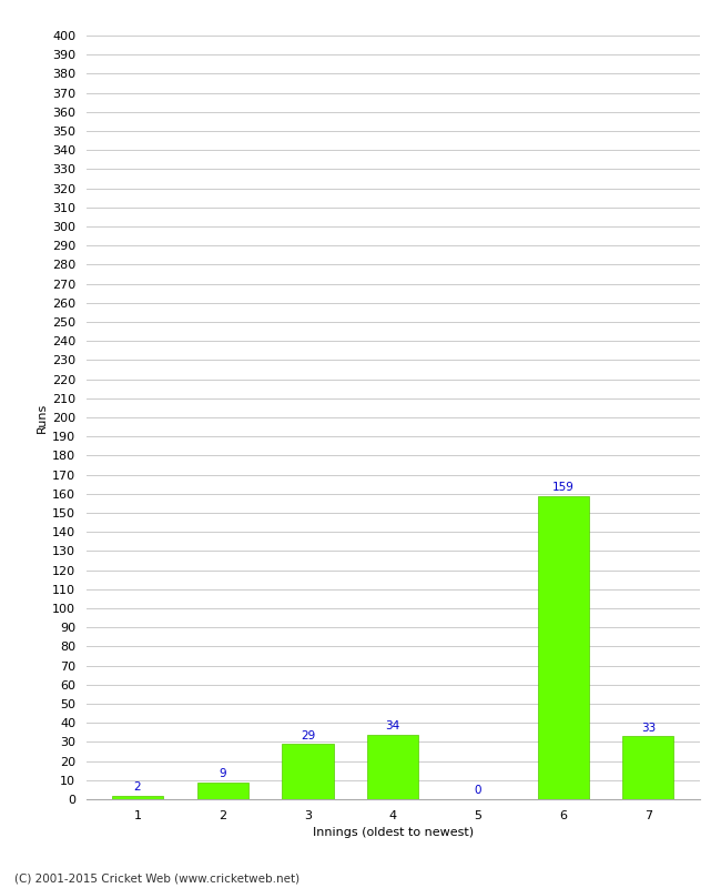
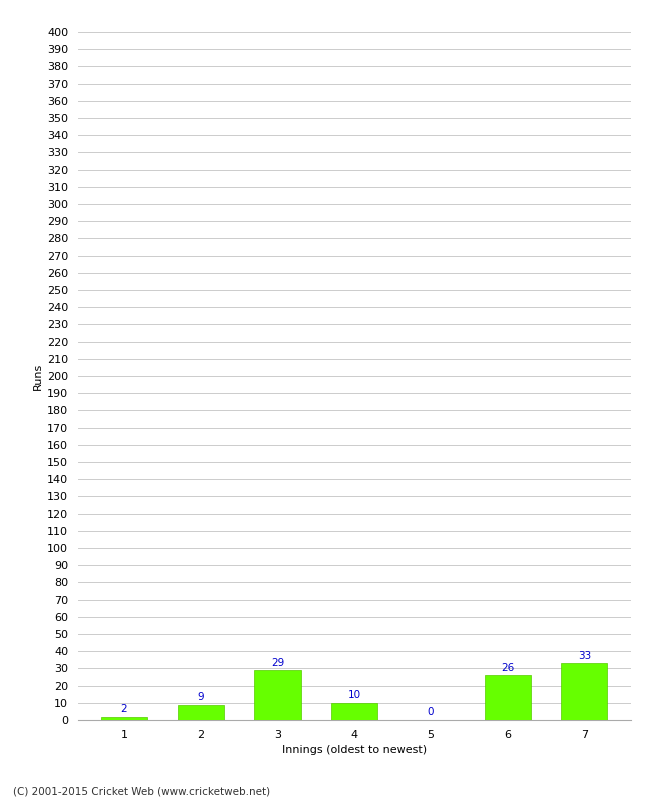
4: 34 -> 10
6: 159 -> 26
